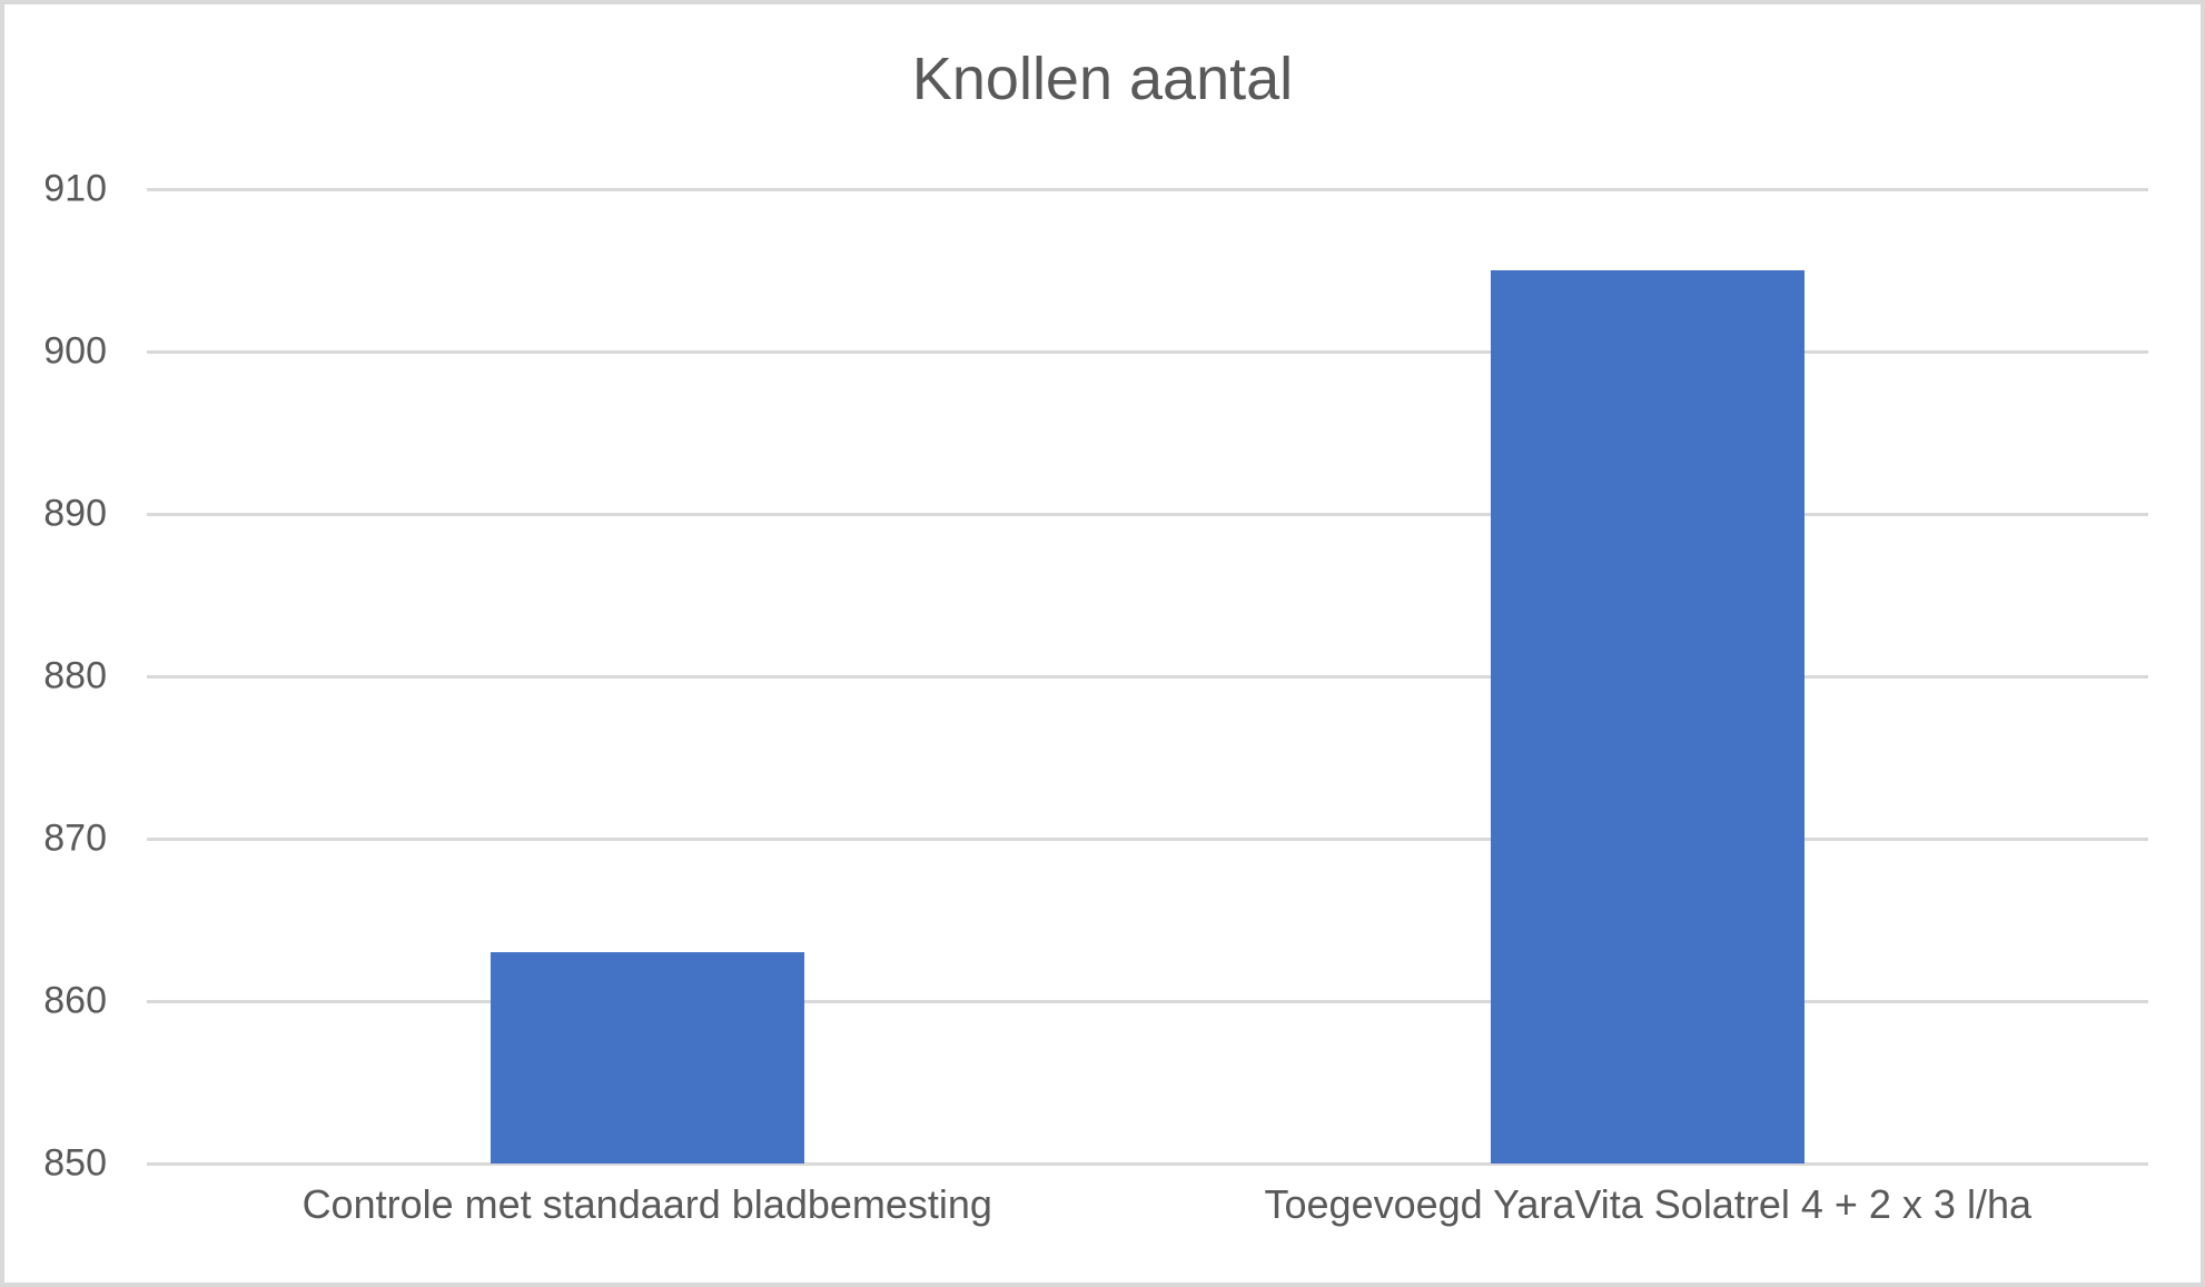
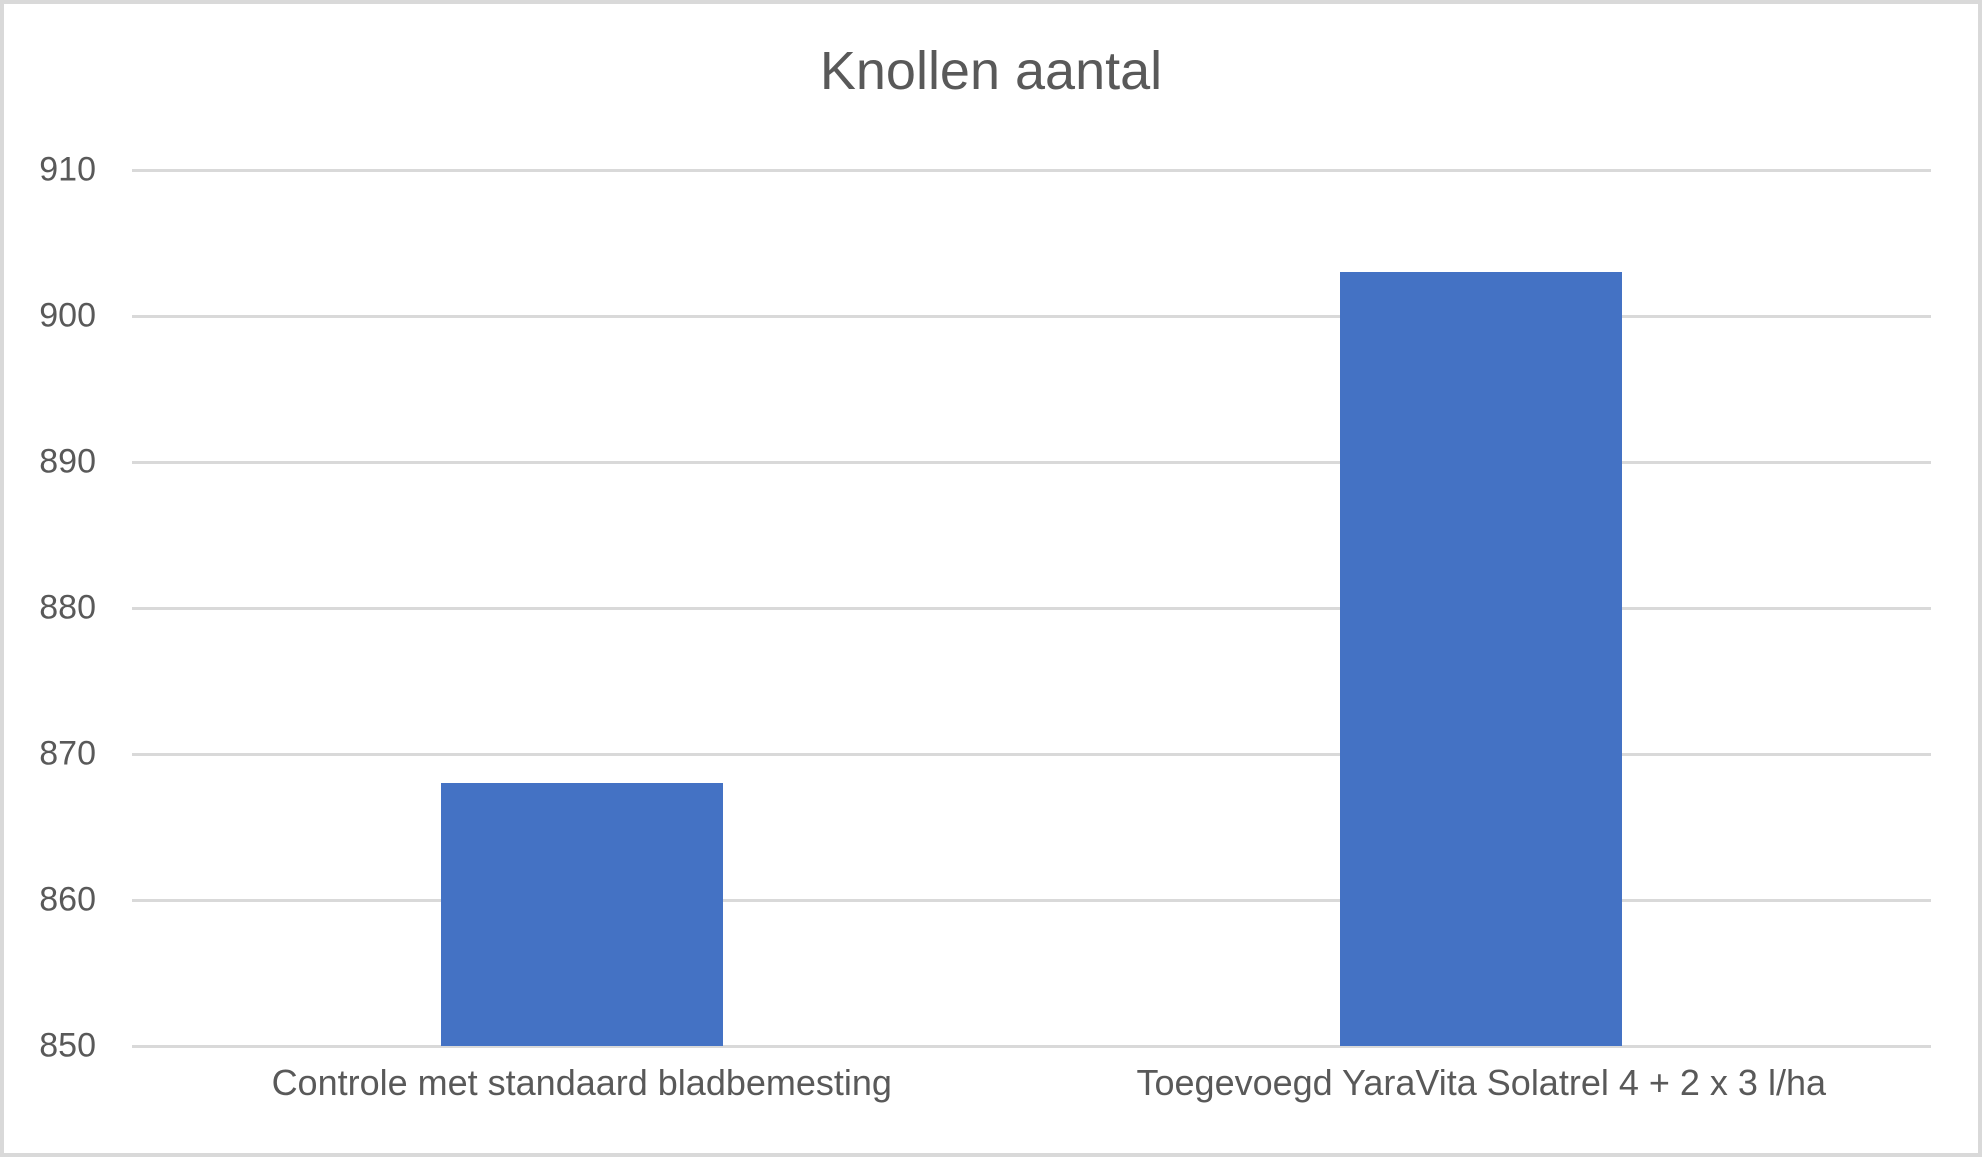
Controle met standaard bladbemesting: 863 -> 868
Toegevoegd YaraVita Solatrel 4 + 2 x 3 l/ha: 905 -> 903
